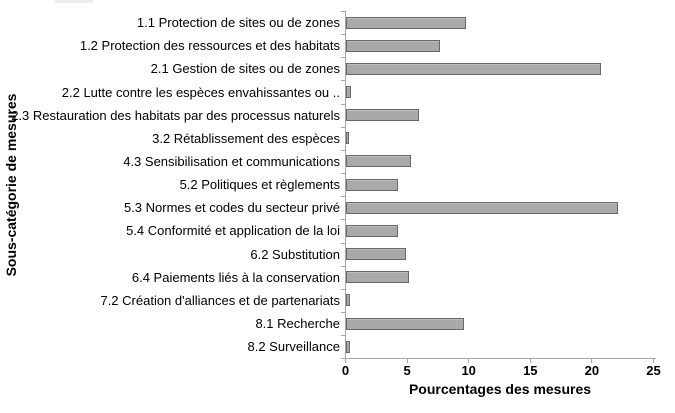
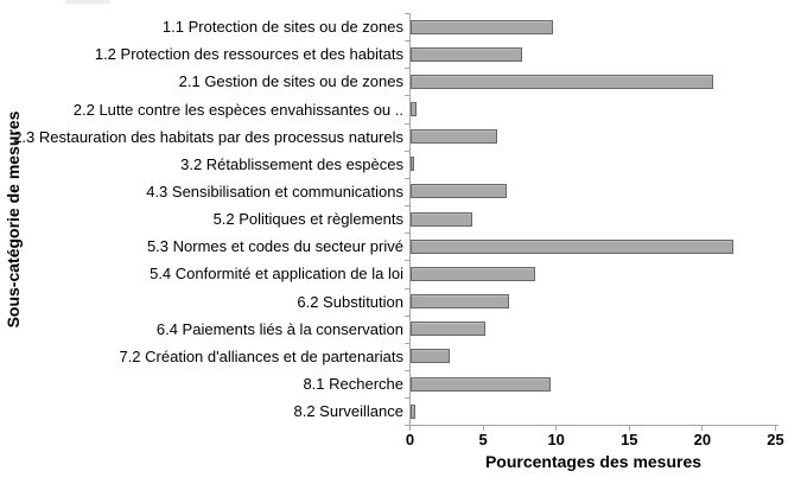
4.3 Sensibilisation et communications: 5.3 -> 6.6
5.4 Conformité et application de la loi: 4.2 -> 8.5
6.2 Substitution: 4.9 -> 6.7
7.2 Création d'alliances et de partenariats: 0.3 -> 2.7
